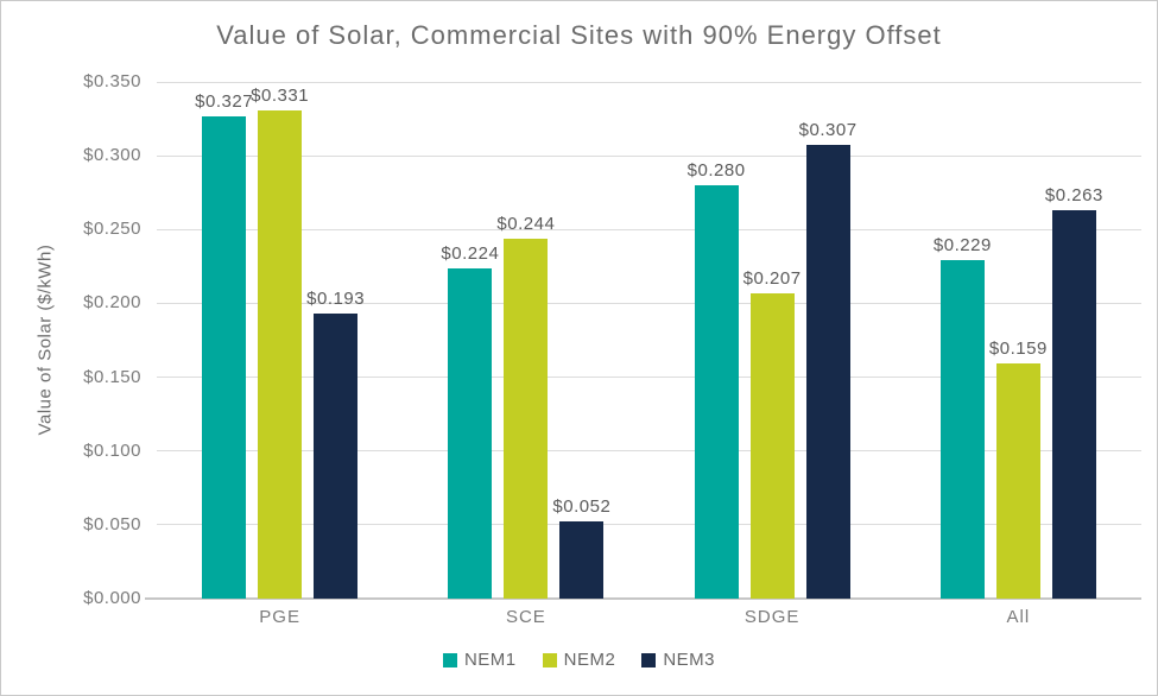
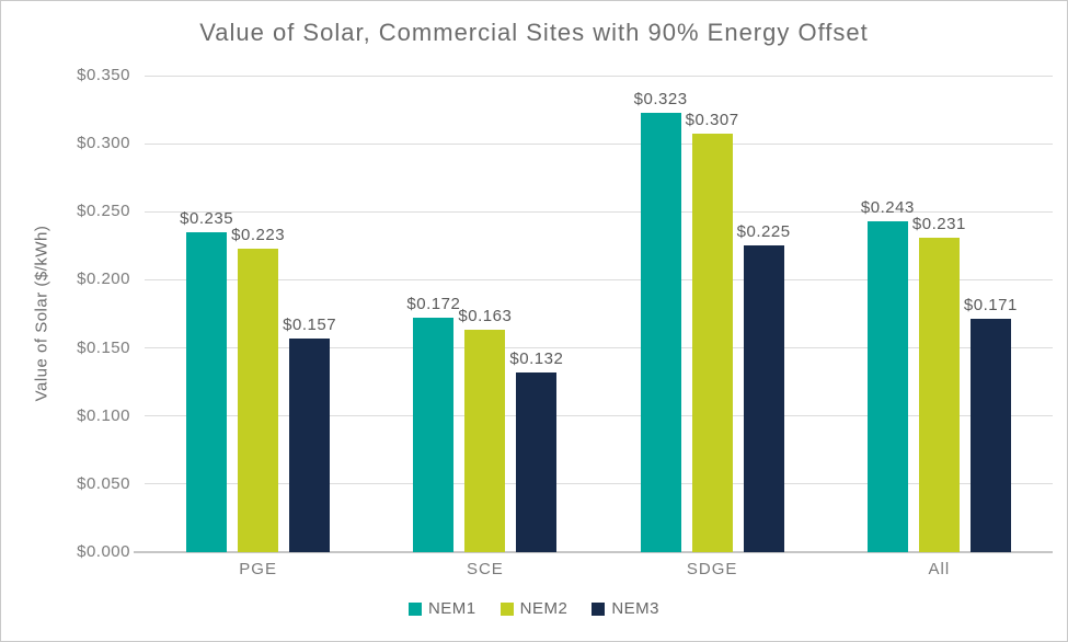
NEM1/PGE: $0.327 -> $0.235
NEM2/PGE: $0.331 -> $0.223
NEM3/PGE: $0.193 -> $0.157
NEM1/SCE: $0.224 -> $0.172
NEM2/SCE: $0.244 -> $0.163
NEM3/SCE: $0.052 -> $0.132
NEM1/SDGE: $0.280 -> $0.323
NEM2/SDGE: $0.207 -> $0.307
NEM3/SDGE: $0.307 -> $0.225
NEM1/All: $0.229 -> $0.243
NEM2/All: $0.159 -> $0.231
NEM3/All: $0.263 -> $0.171
